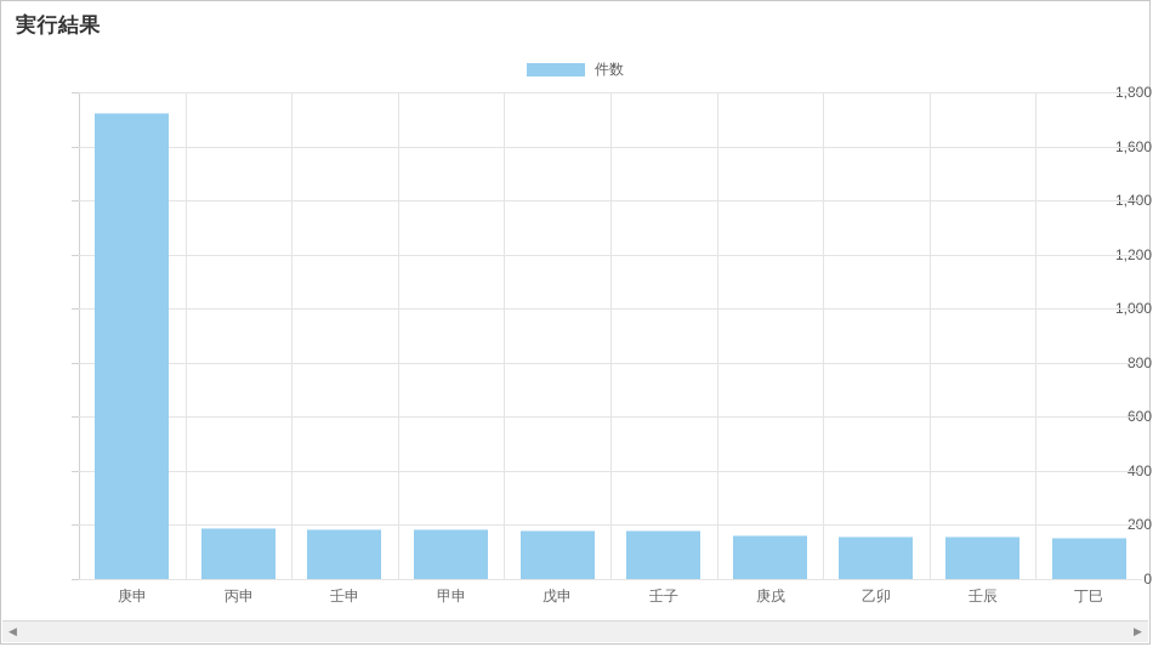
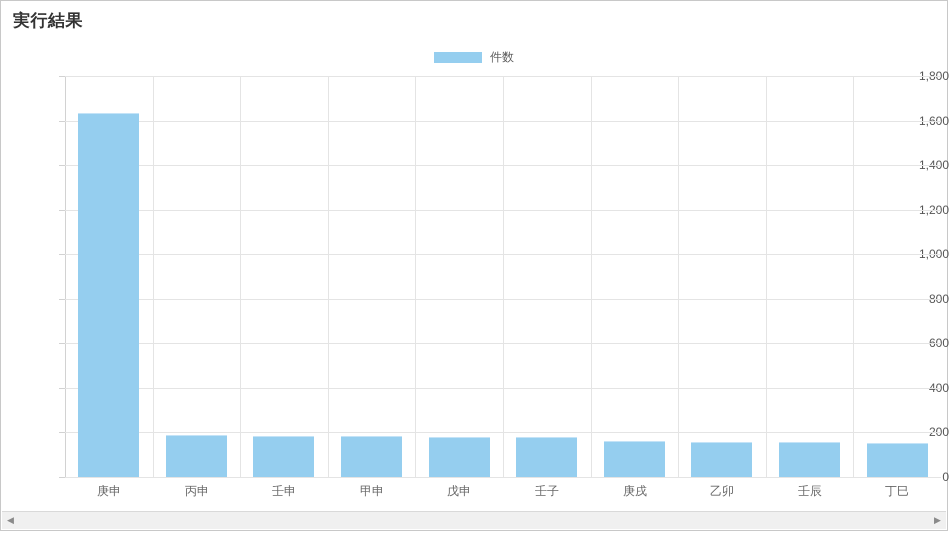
庚申: 1720 -> 1630
